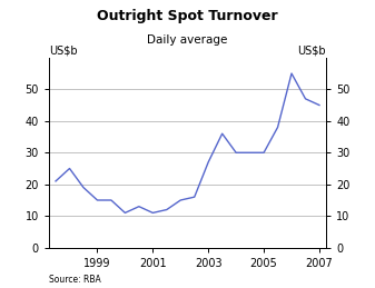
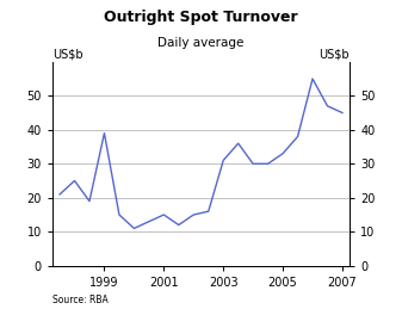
1999: 15 -> 39
2001: 11 -> 15
2003: 27 -> 31
2005: 30 -> 33
